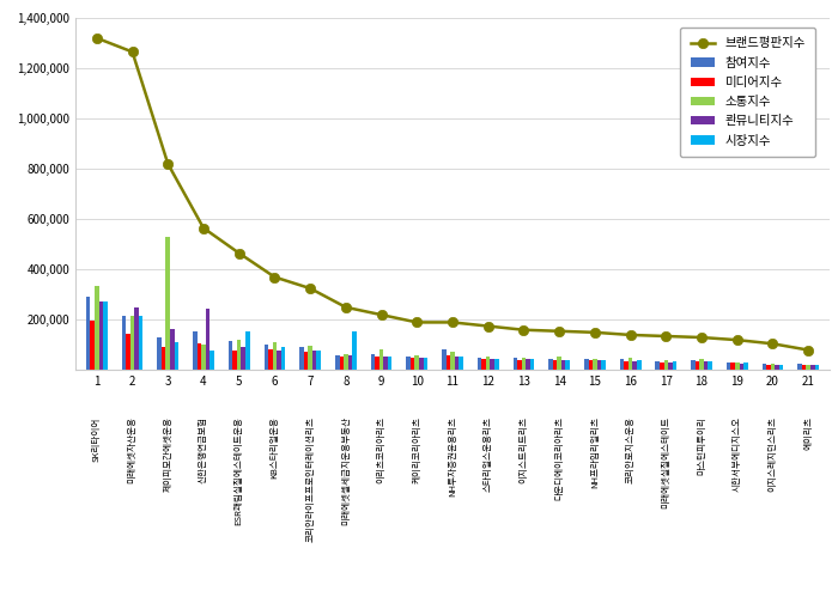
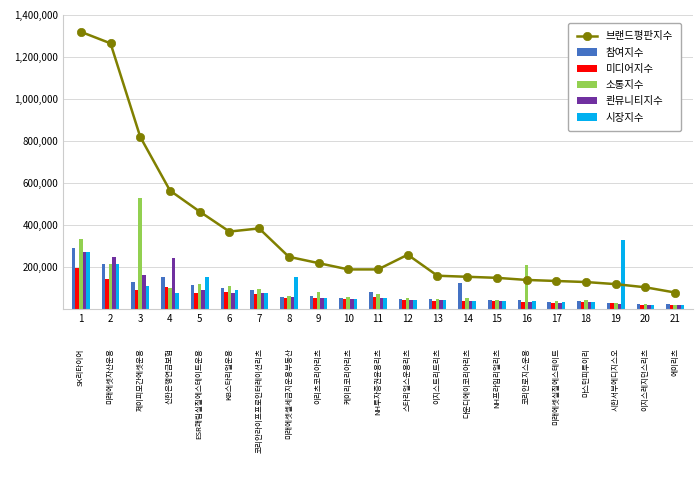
브랜드평판지수/7: 325,000 -> 385,000
브랜드평판지수/12: 175,000 -> 260,000
참여지수/14: 45,000 -> 125,000
소통지수/16: 50,000 -> 210,000
시장지수/19: 28,000 -> 330,000
